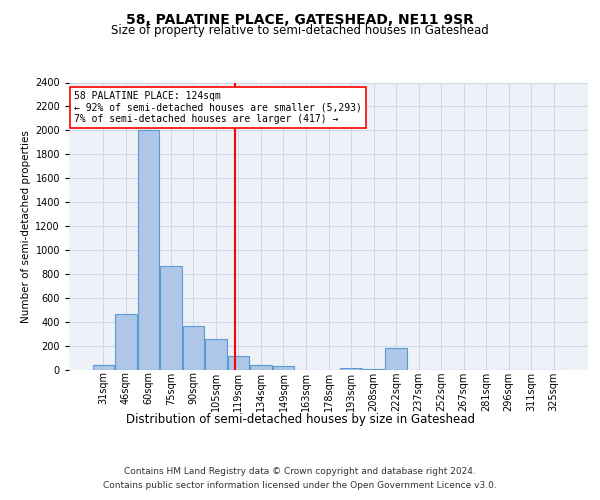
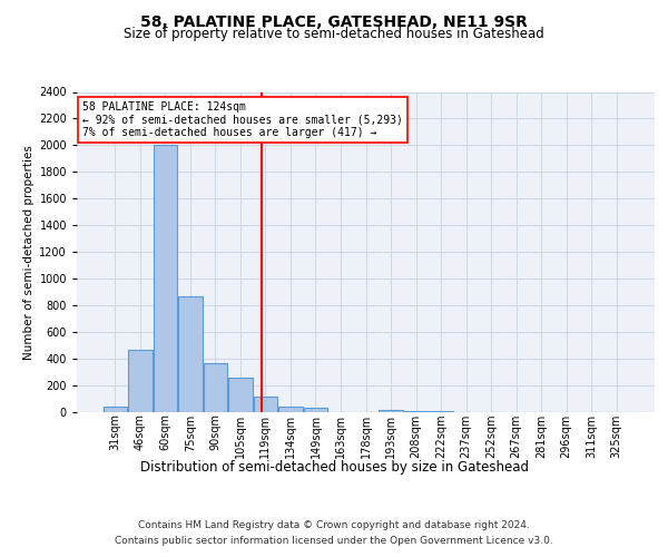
222sqm: 180 -> 10
